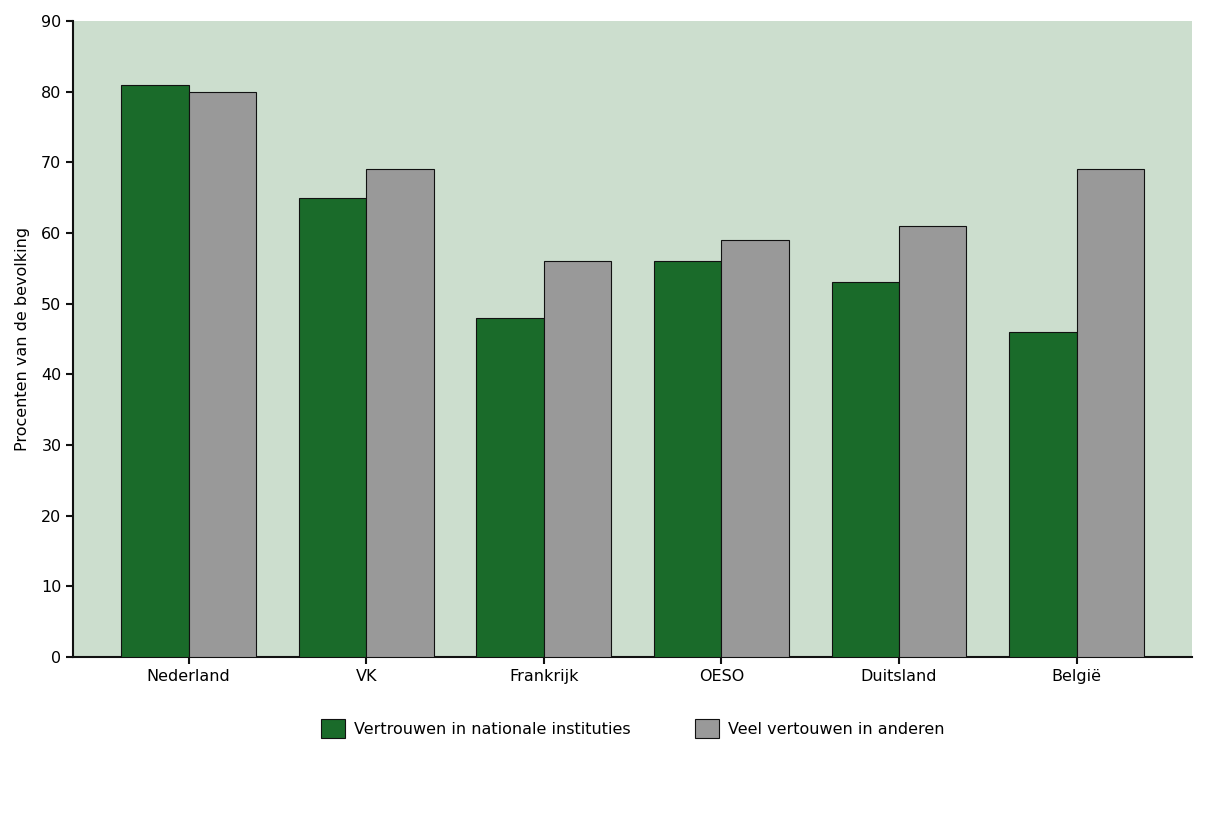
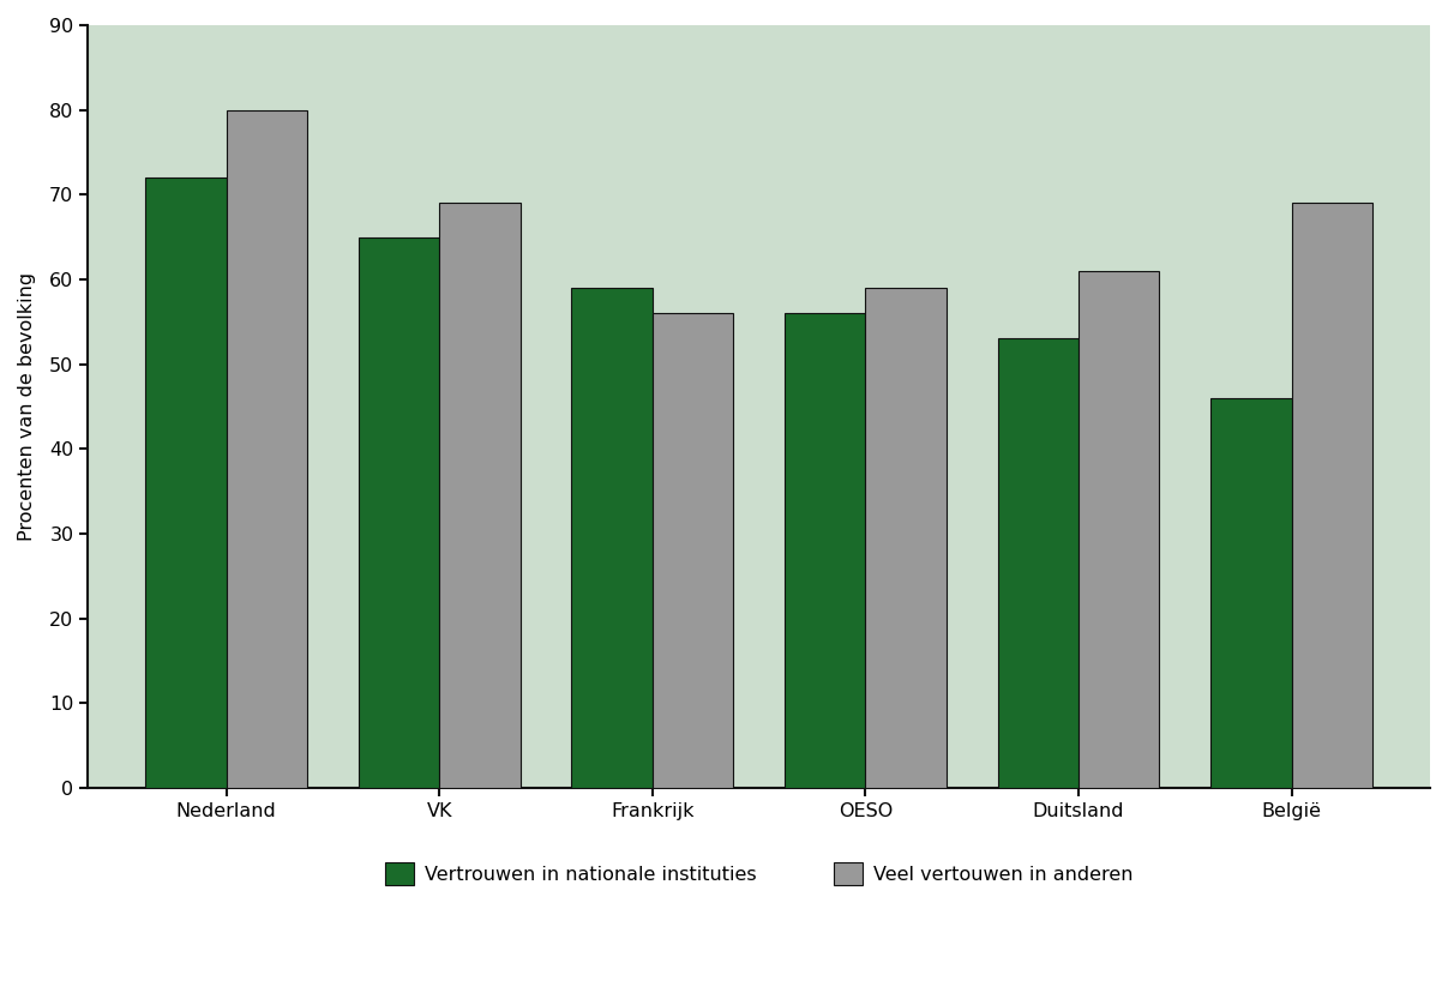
Vertrouwen in nationale instituties/Nederland: 81 -> 72
Vertrouwen in nationale instituties/Frankrijk: 48 -> 59
